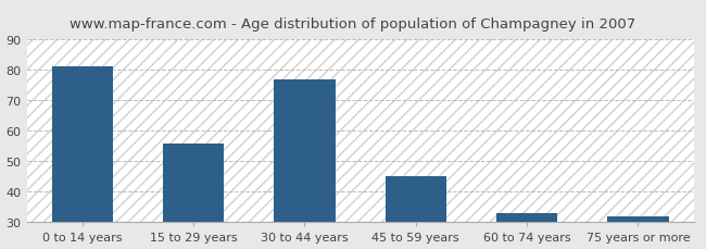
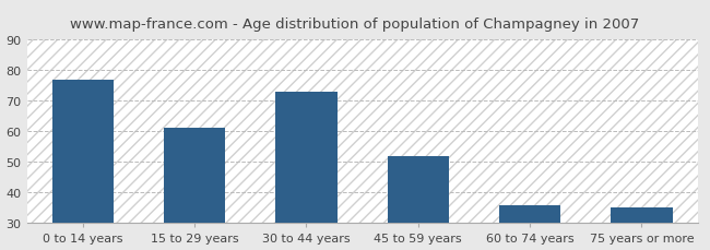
0 to 14 years: 81 -> 77
15 to 29 years: 56 -> 61
30 to 44 years: 77 -> 73
45 to 59 years: 45 -> 52
60 to 74 years: 33 -> 36
75 years or more: 32 -> 35
